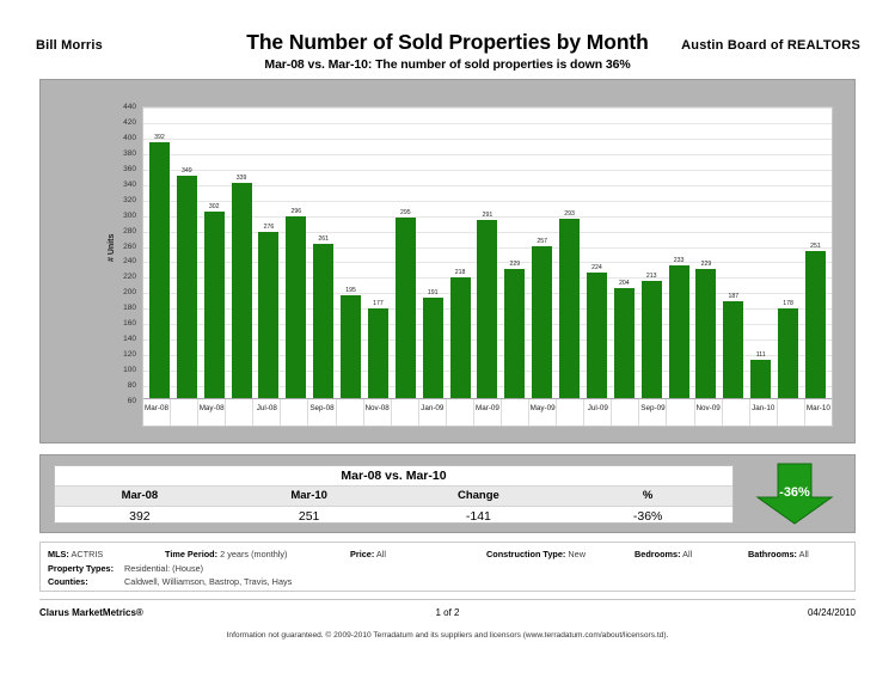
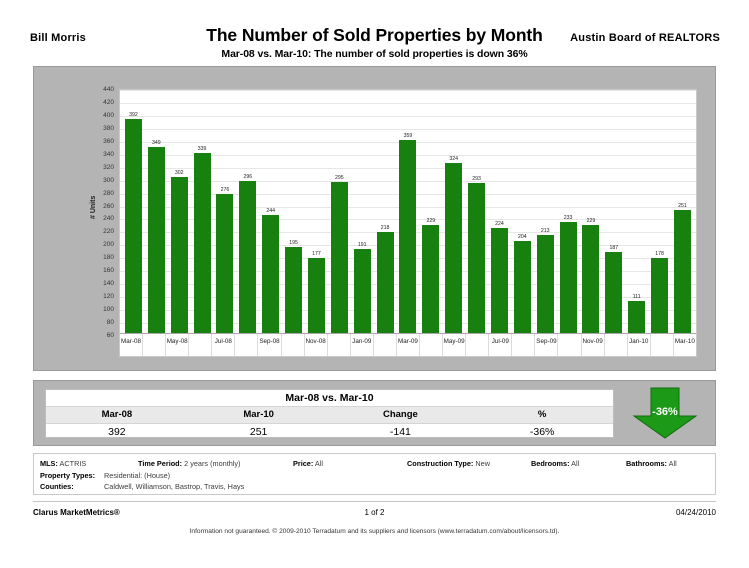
Sep-08: 261 -> 244
Mar-09: 291 -> 359
May-09: 257 -> 324
